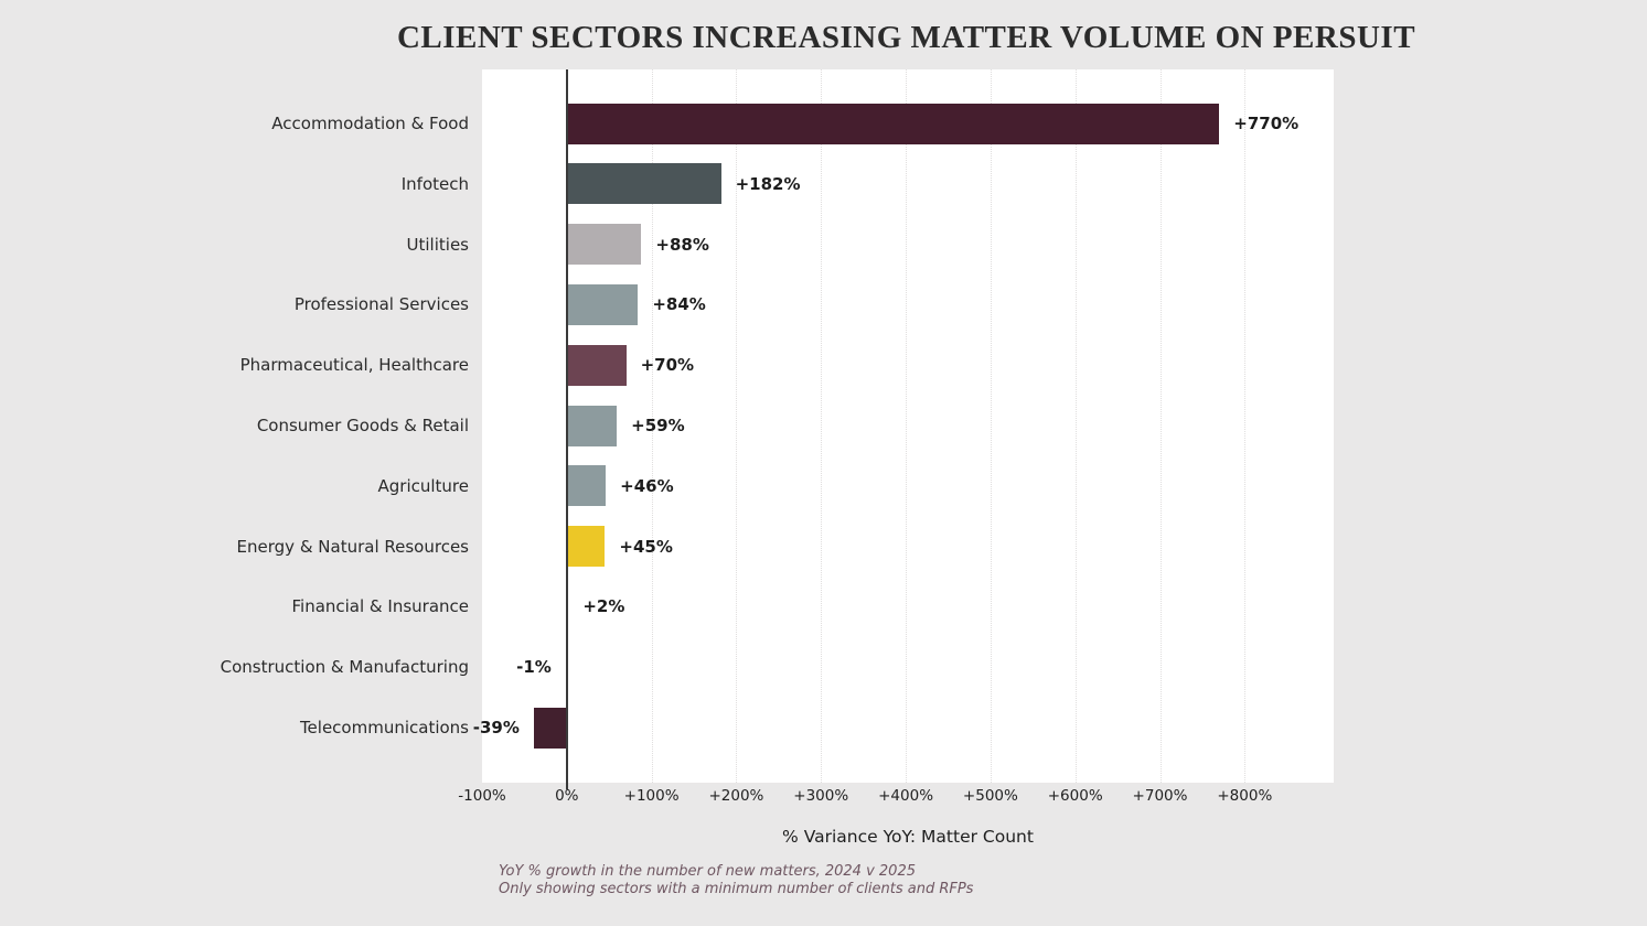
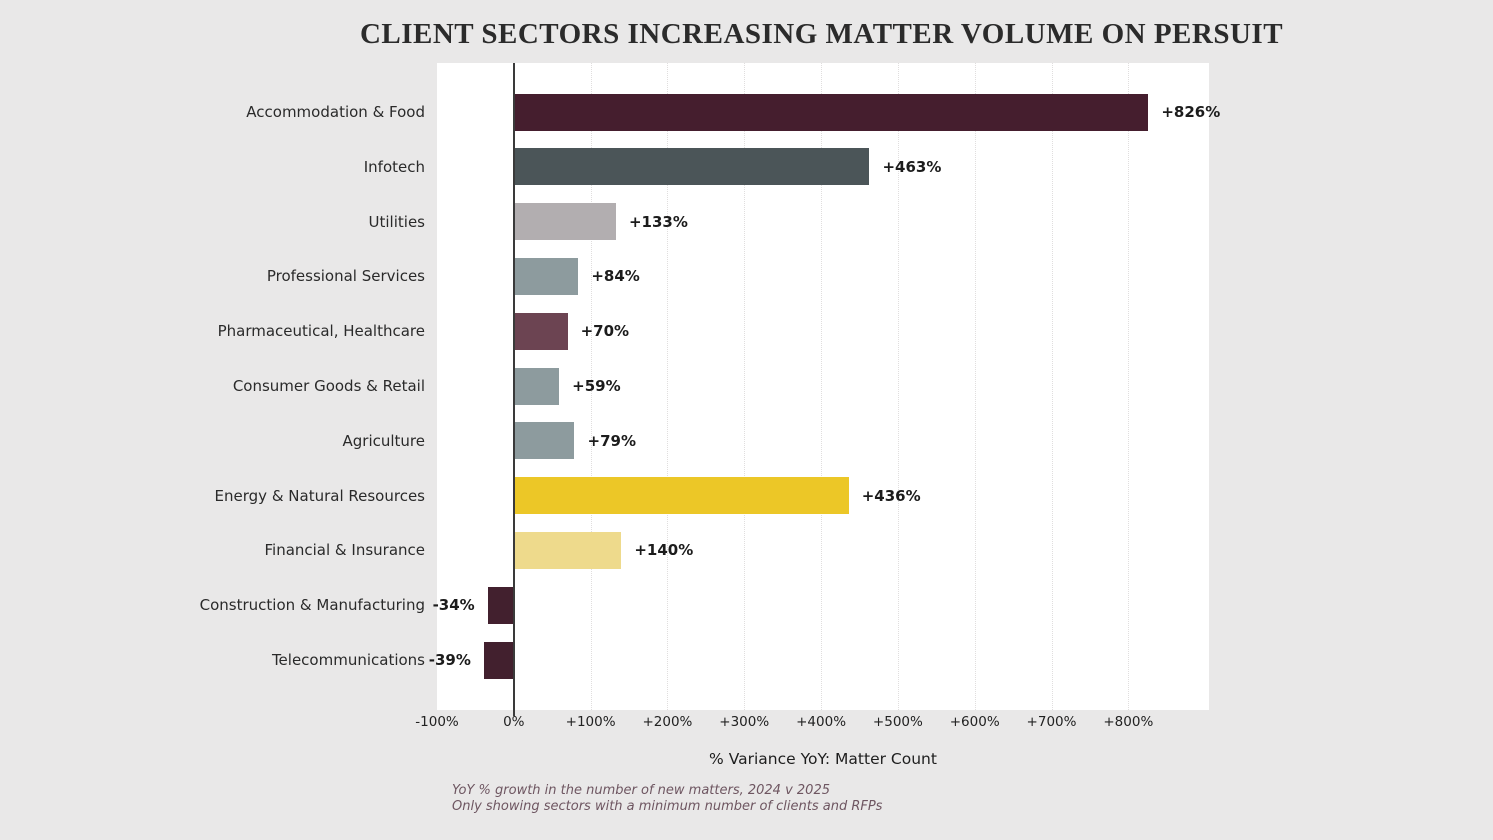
Accommodation & Food: +770% -> +826%
Infotech: +182% -> +463%
Utilities: +88% -> +133%
Agriculture: +46% -> +79%
Energy & Natural Resources: +45% -> +436%
Financial & Insurance: +2% -> +140%
Construction & Manufacturing: -1% -> -34%
